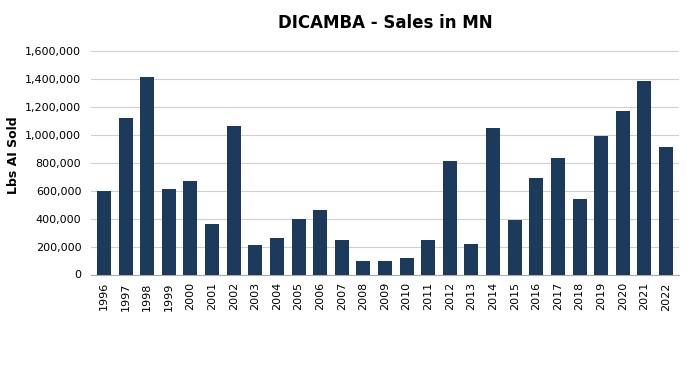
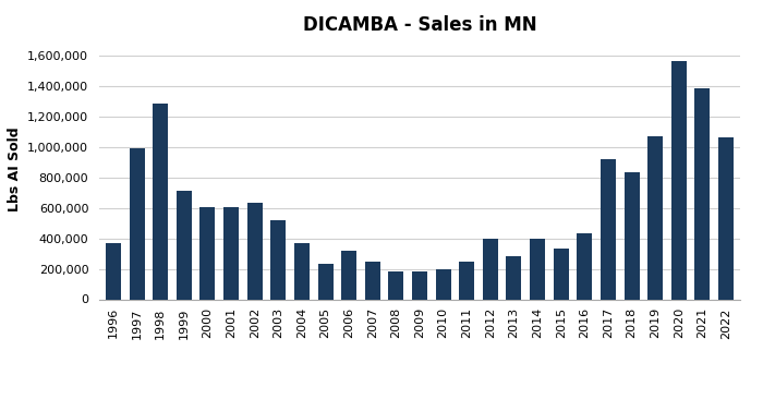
1996: 600,000 -> 370,000
1997: 1,120,000 -> 990,000
1998: 1,410,000 -> 1,280,000
1999: 610,000 -> 710,000
2000: 670,000 -> 600,000
2001: 360,000 -> 610,000
2002: 1,060,000 -> 630,000
2003: 210,000 -> 520,000
2004: 260,000 -> 360,000
2005: 400,000 -> 230,000
2006: 460,000 -> 320,000
2008: 100,000 -> 180,000
2009: 100,000 -> 180,000
2010: 120,000 -> 200,000
2012: 810,000 -> 400,000
2013: 220,000 -> 280,000
2014: 1,050,000 -> 400,000
2015: 390,000 -> 330,000
2016: 690,000 -> 430,000
2017: 830,000 -> 920,000
2018: 540,000 -> 830,000
2019: 990,000 -> 1,070,000
2020: 1,170,000 -> 1,560,000
2022: 910,000 -> 1,060,000
